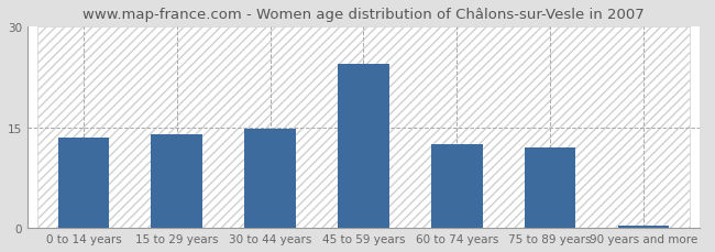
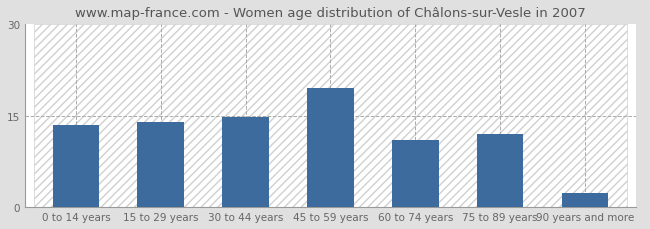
45 to 59 years: 24.5 -> 19.6
60 to 74 years: 12.5 -> 11.0
90 years and more: 0.4 -> 2.4
